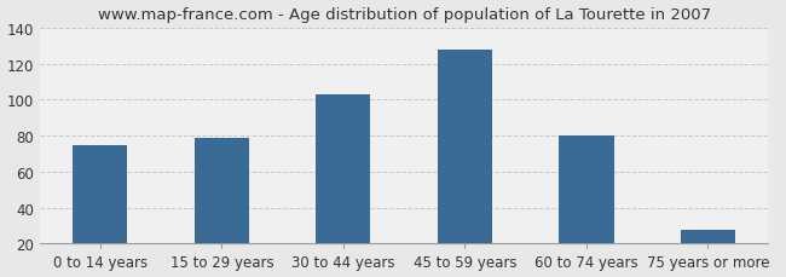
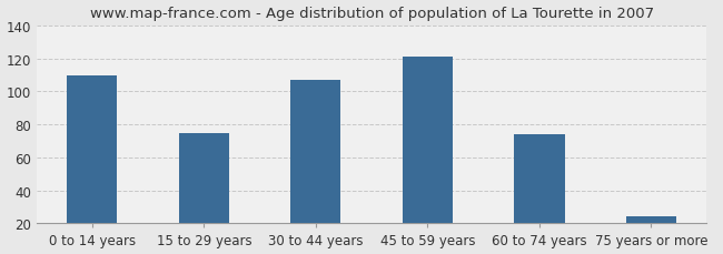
0 to 14 years: 75 -> 110
15 to 29 years: 79 -> 75
30 to 44 years: 103 -> 107
45 to 59 years: 128 -> 121
60 to 74 years: 80 -> 74
75 years or more: 28 -> 24
